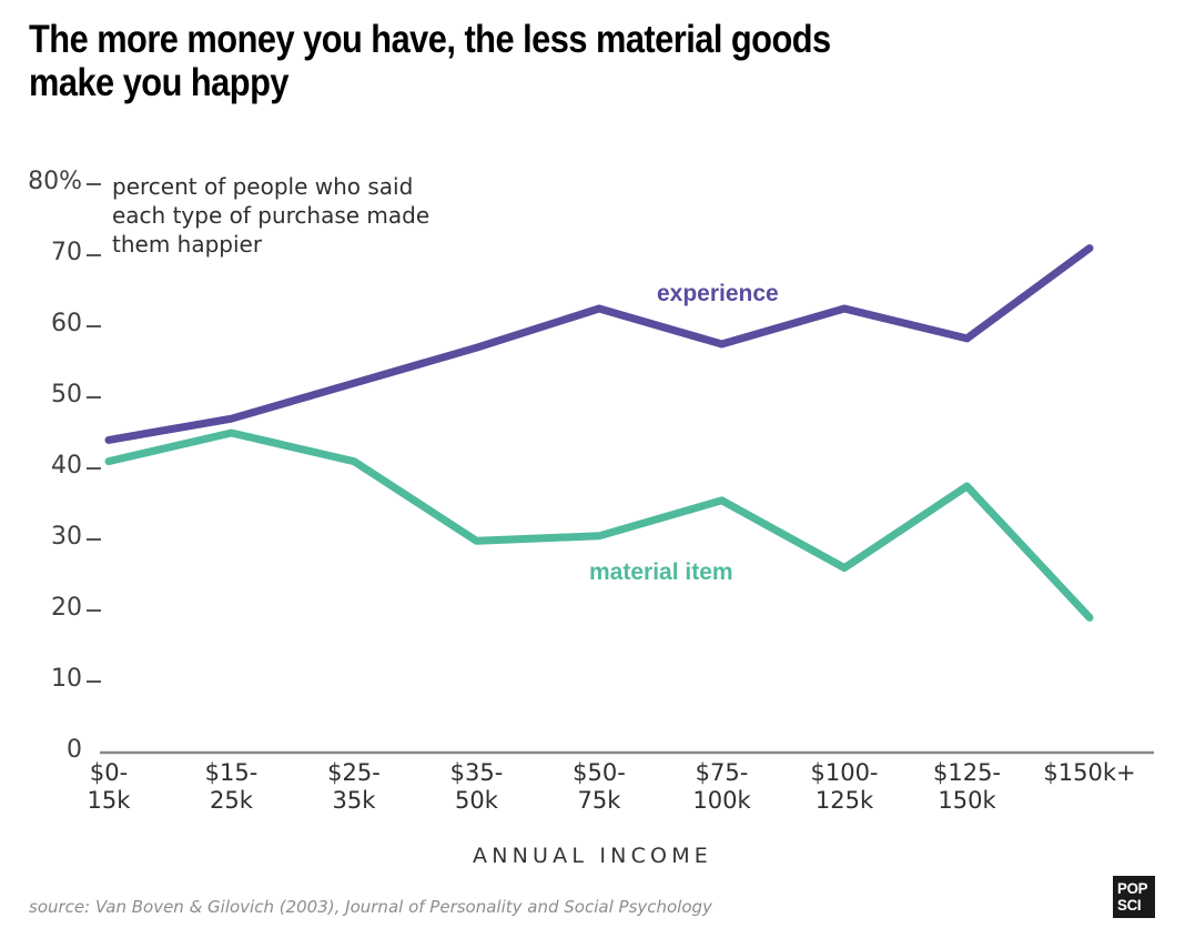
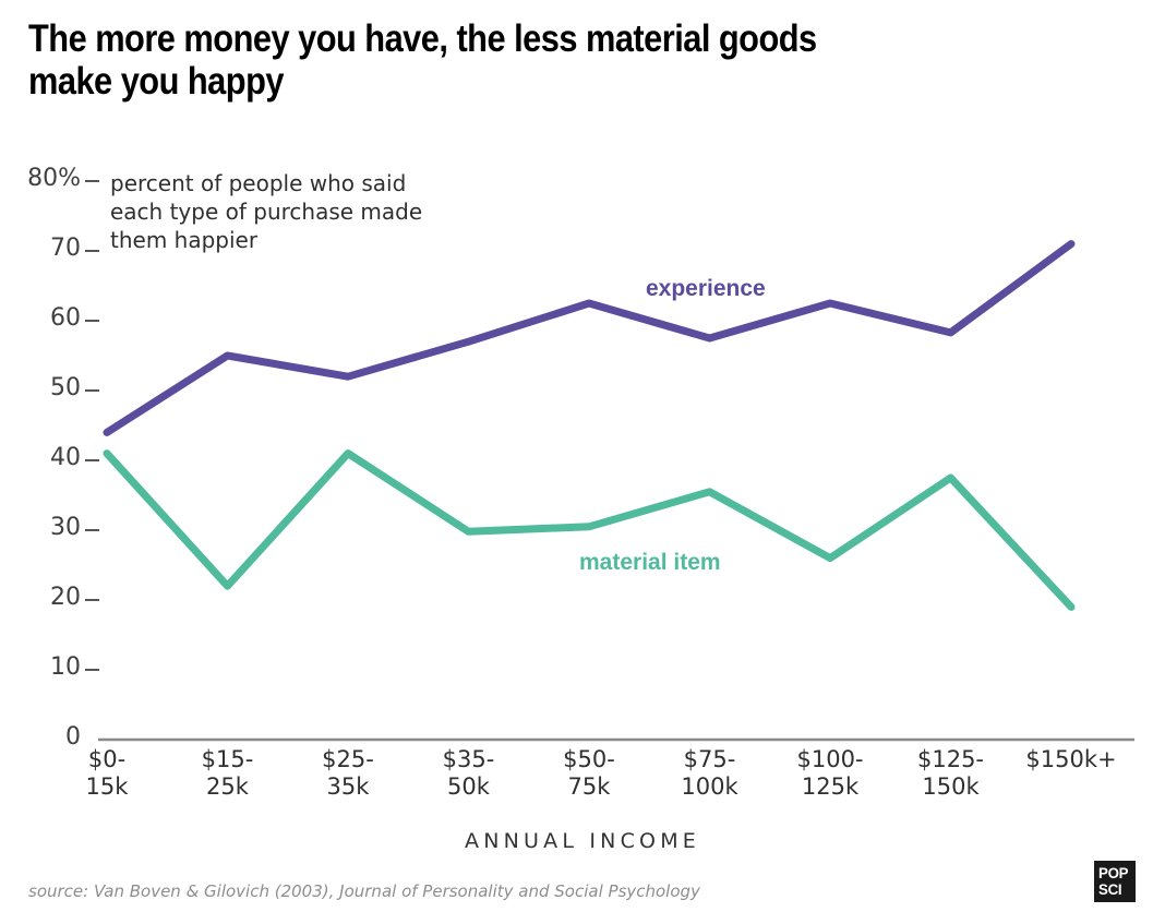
experience/$15- 25k: 47% -> 55%
material item/$15- 25k: 45% -> 22%
